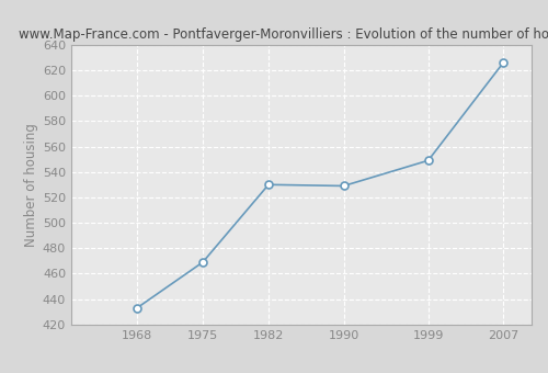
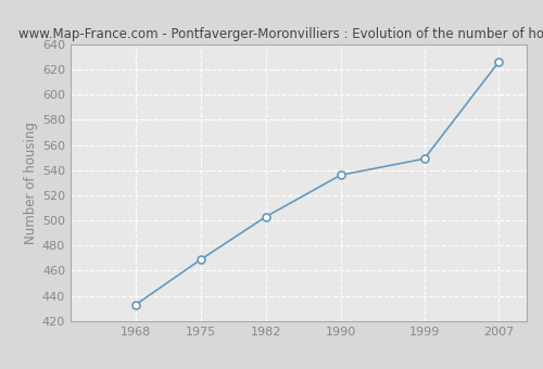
1982: 530 -> 503
1990: 529 -> 536
